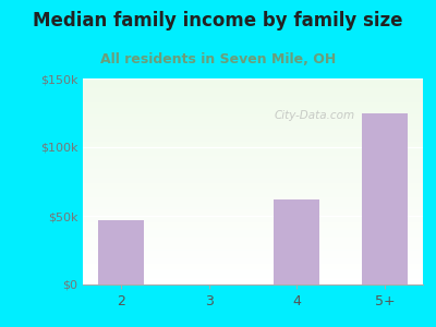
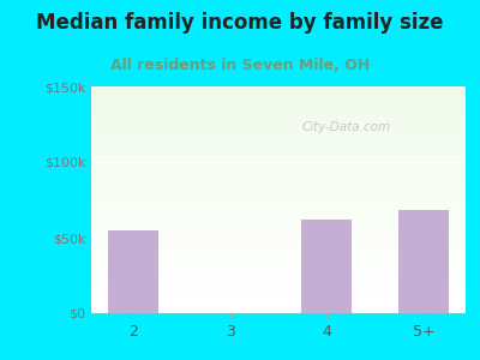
2: $47k -> $55k
5+: $125k -> $68k
